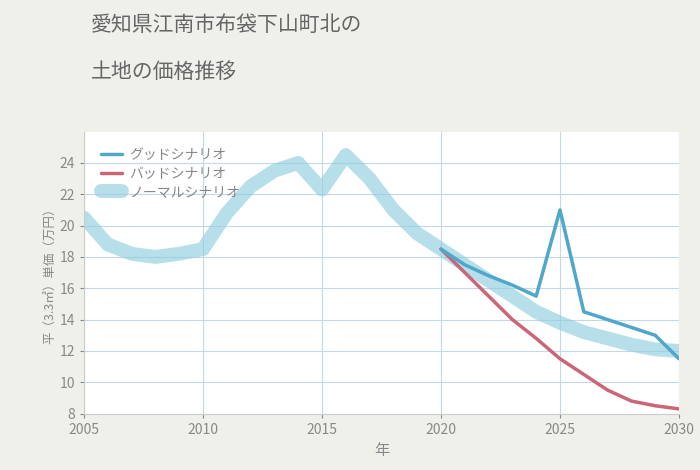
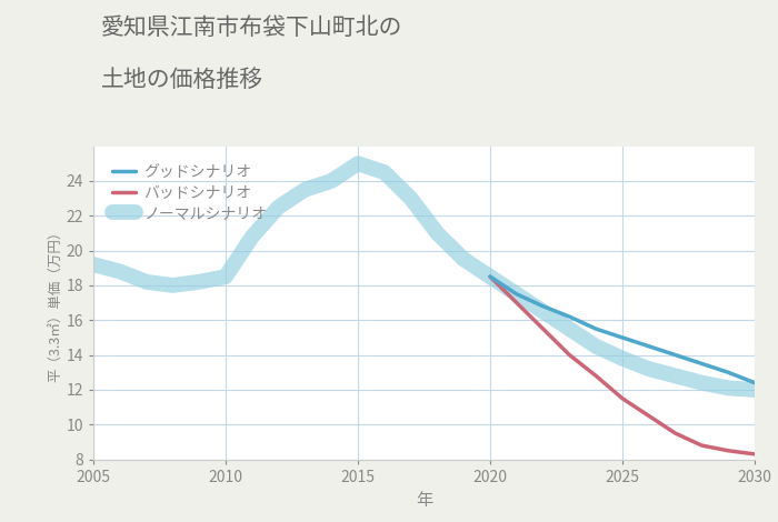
ノーマルシナリオ/2005: 20.5 -> 19.2
ノーマルシナリオ/2015: 22.3 -> 25.0
グッドシナリオ/2025: 21.0 -> 15.0
グッドシナリオ/2030: 11.5 -> 12.4
